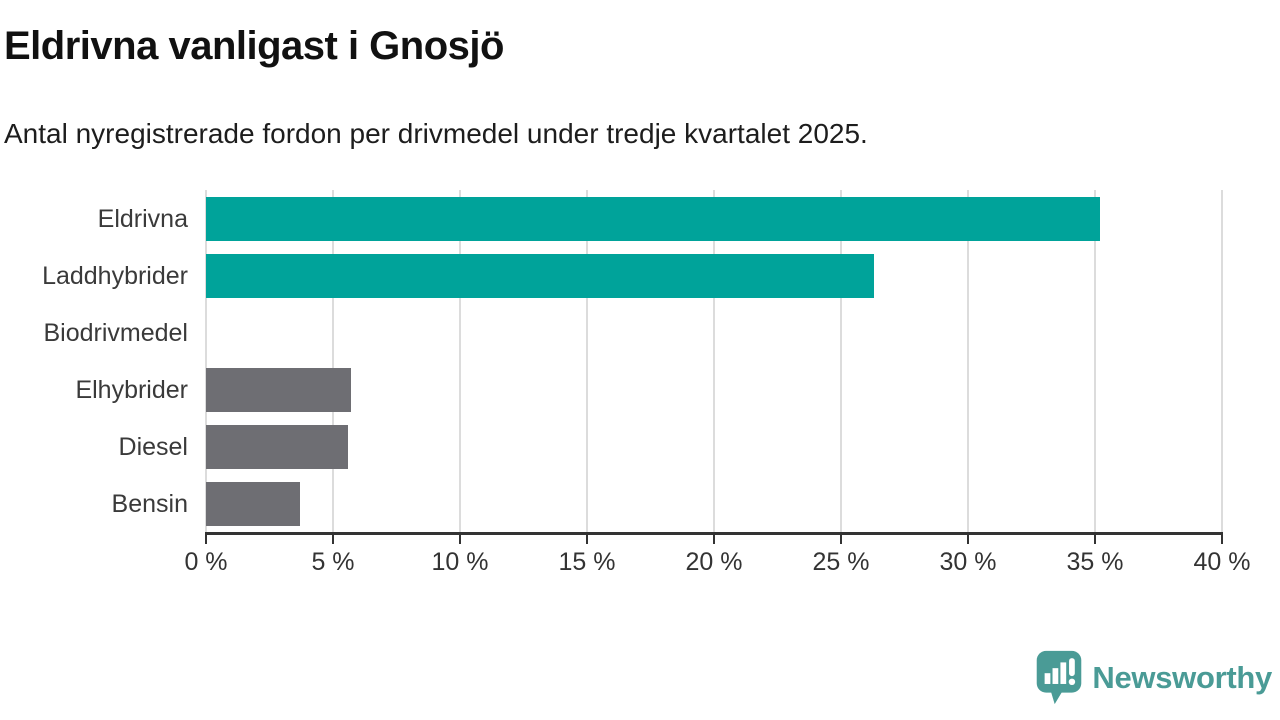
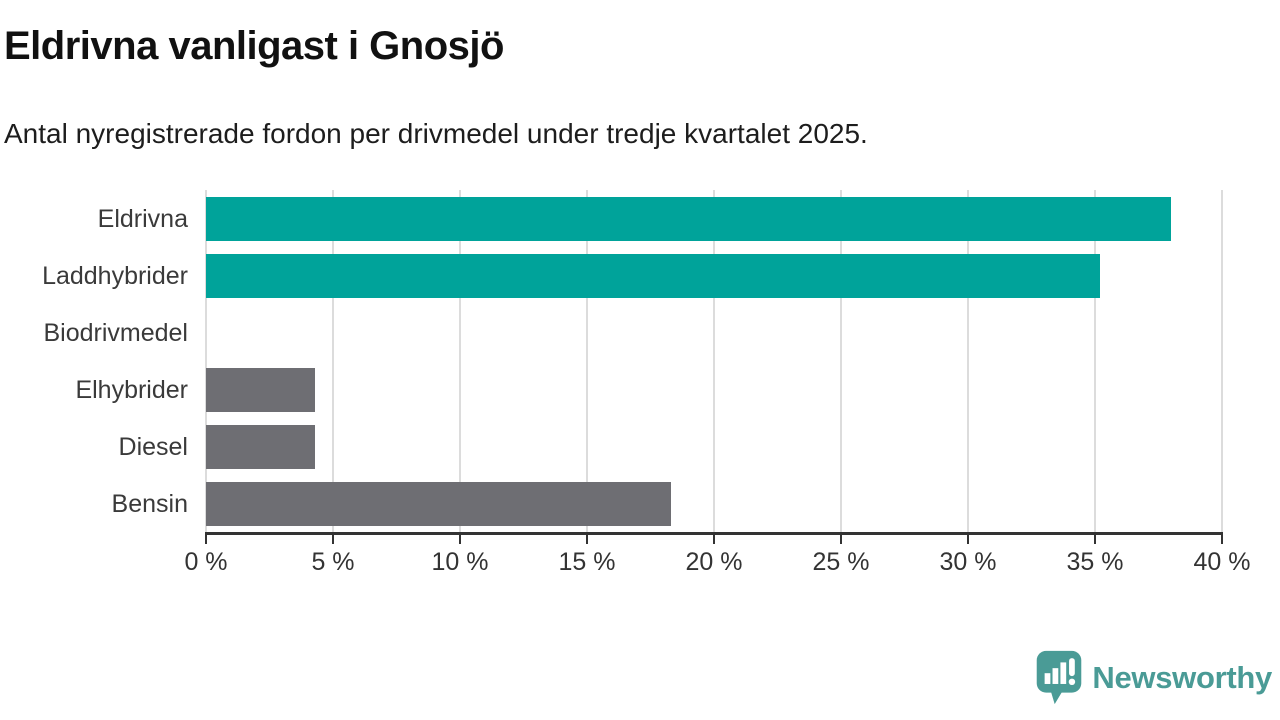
Eldrivna: 35.2% -> 38.0%
Laddhybrider: 26.3% -> 35.2%
Elhybrider: 5.7% -> 4.3%
Diesel: 5.6% -> 4.3%
Bensin: 3.7% -> 18.3%
